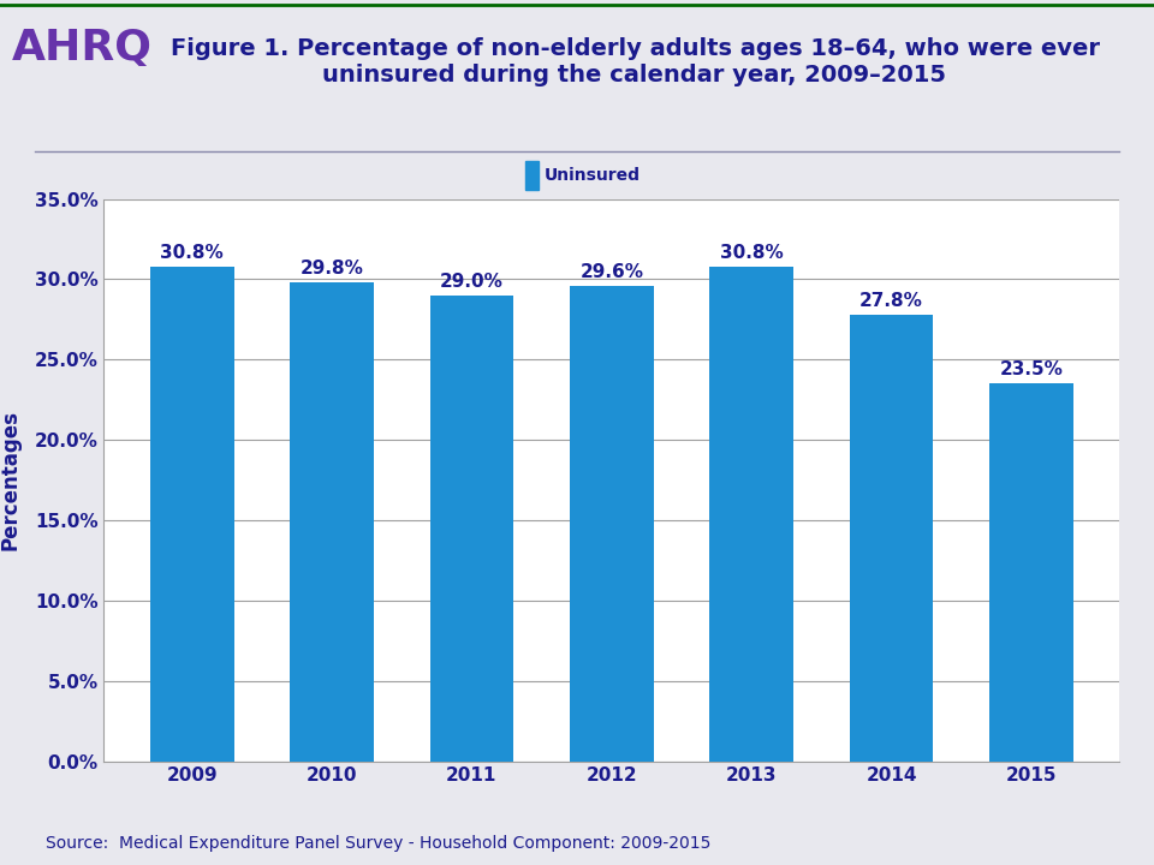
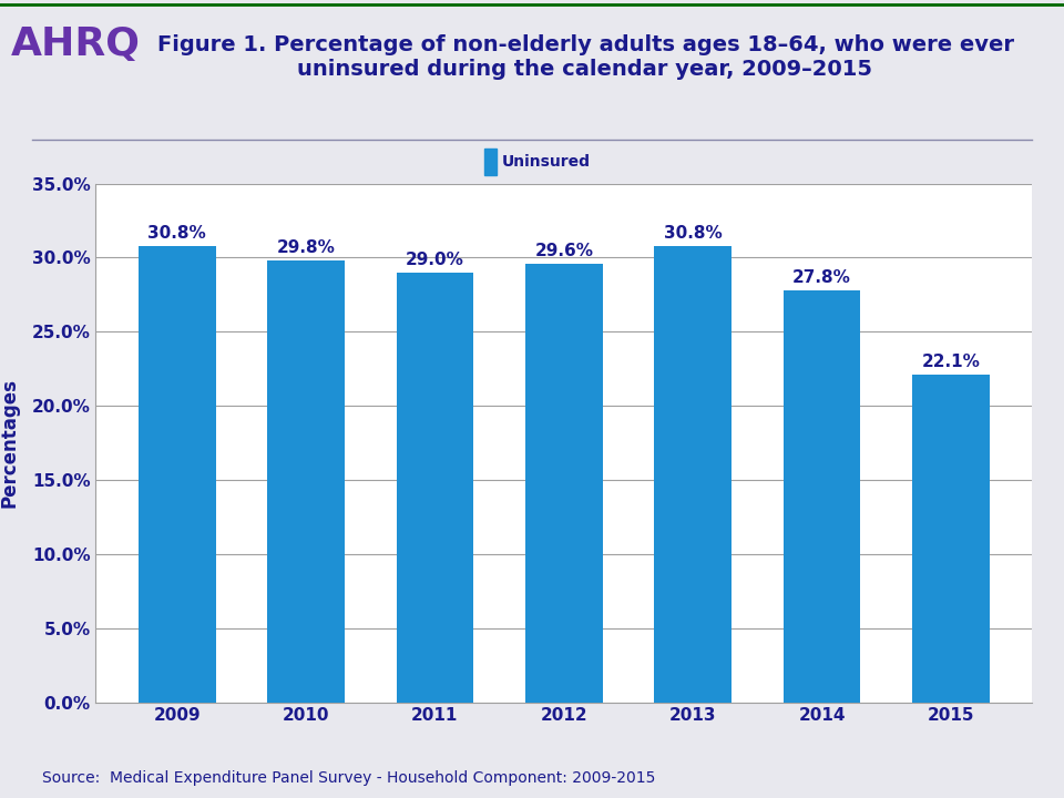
2015: 23.5% -> 22.1%
